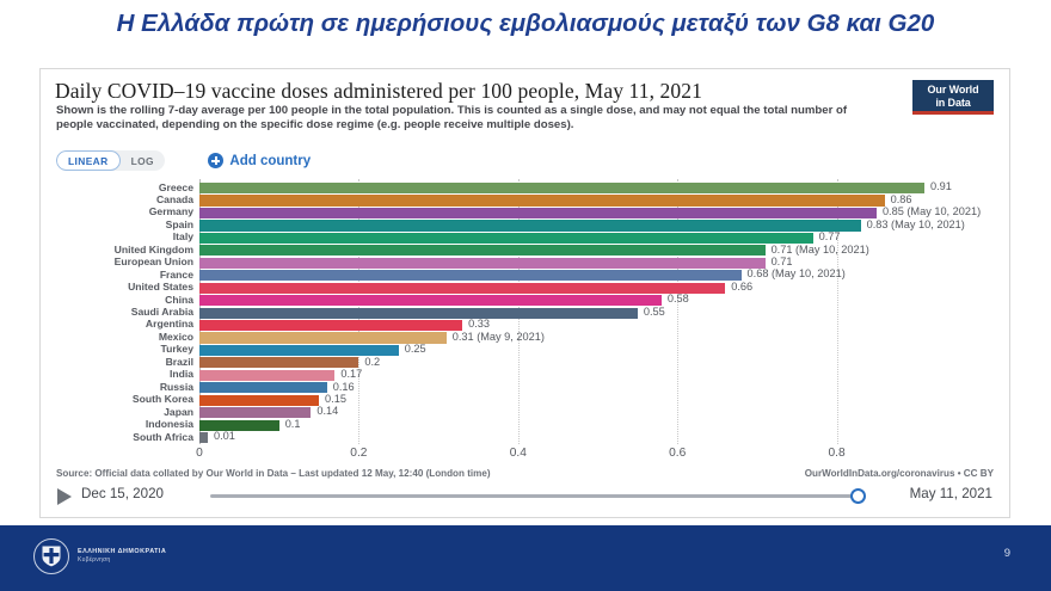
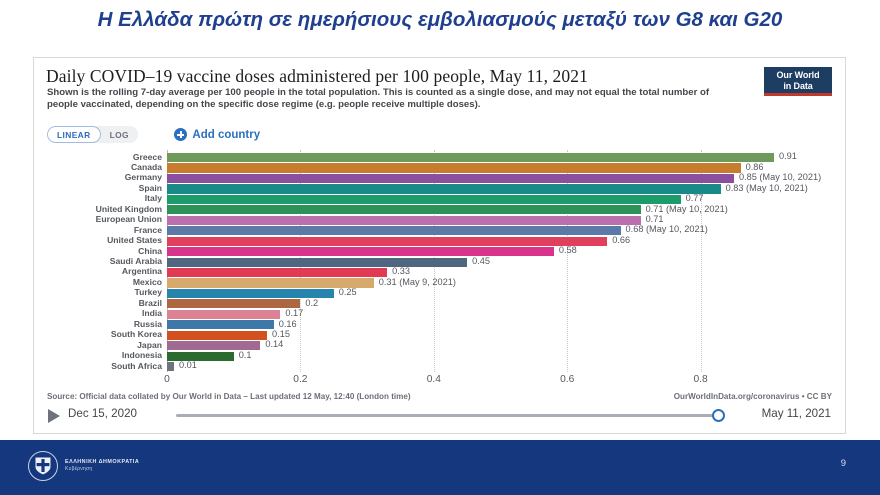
Saudi Arabia: 0.55 -> 0.45
